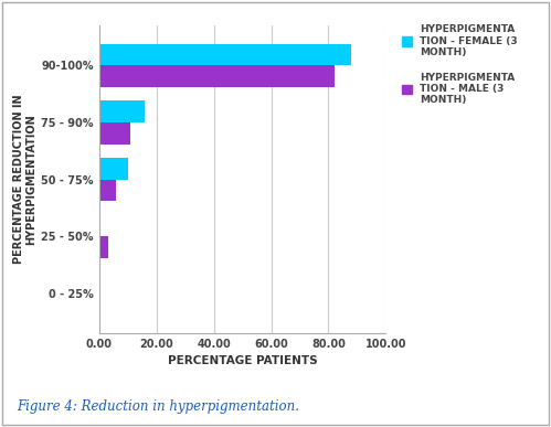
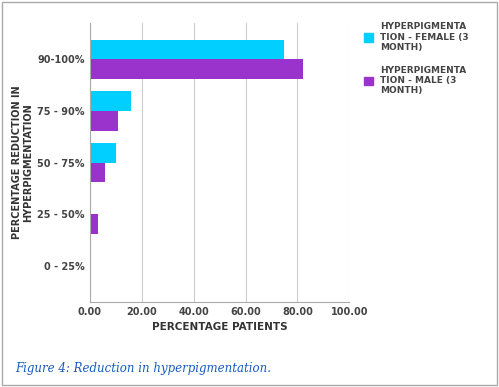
HYPERPIGMENTA TION - FEMALE (3 MONTH)/90-100%: 88 -> 75
